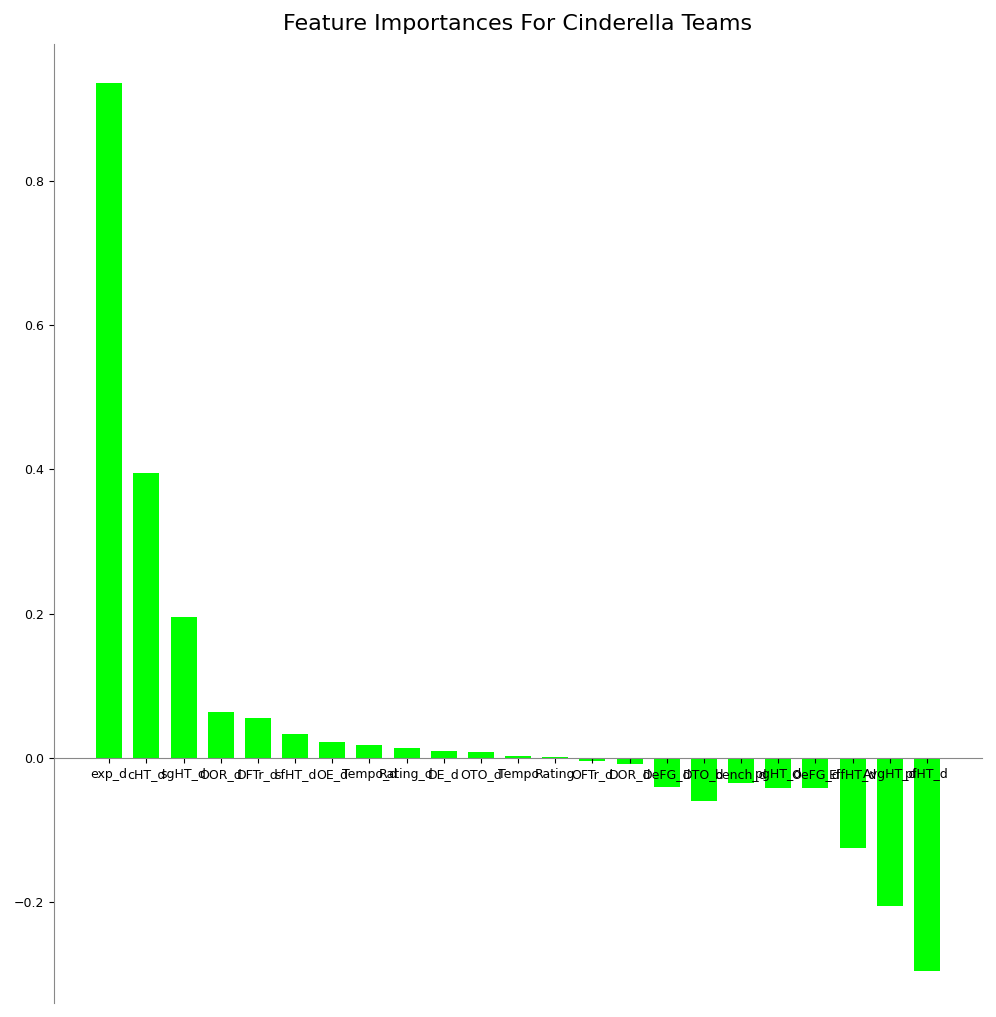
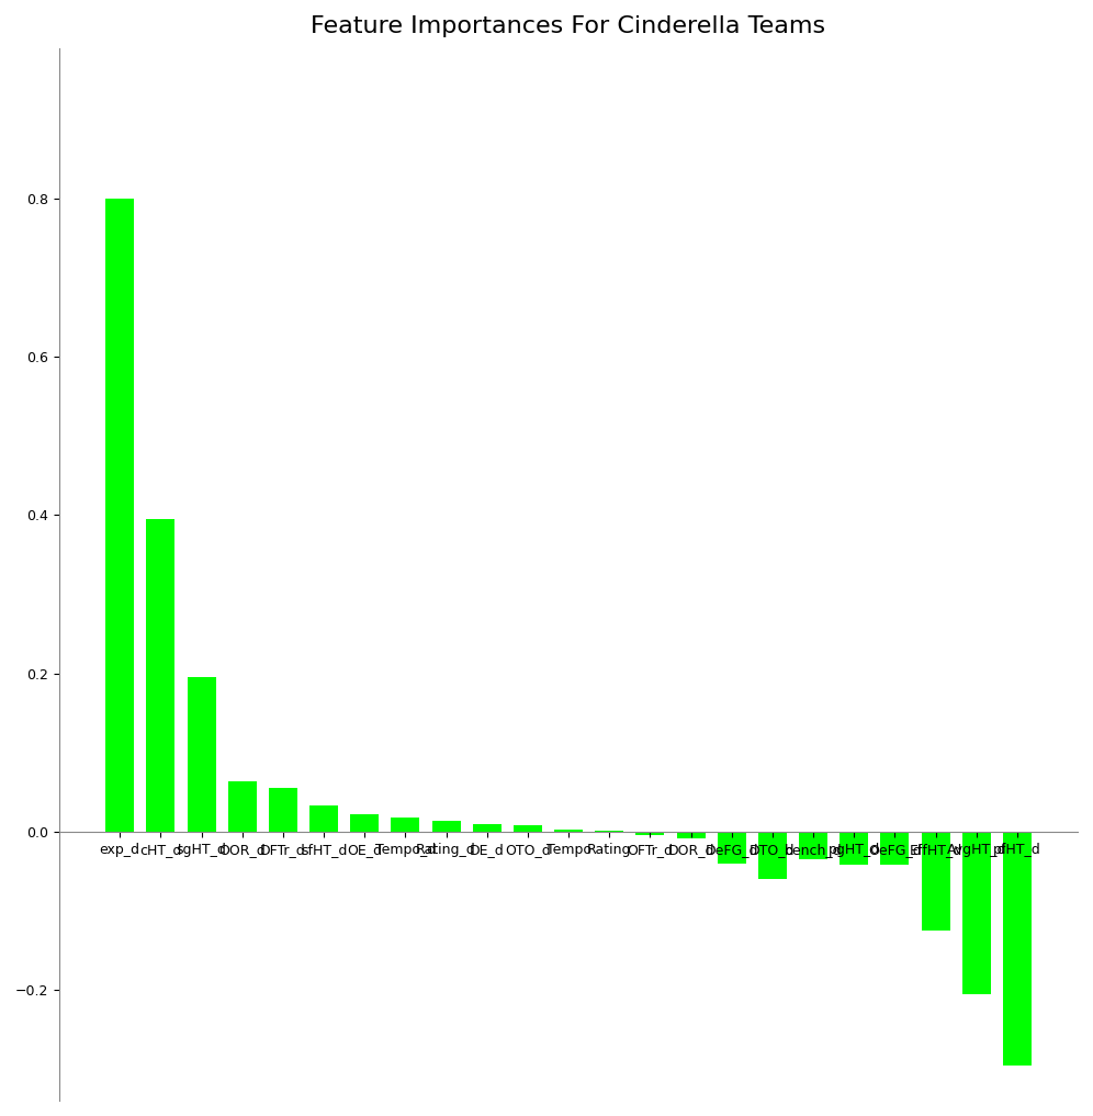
exp_d: 0.935 -> 0.800
